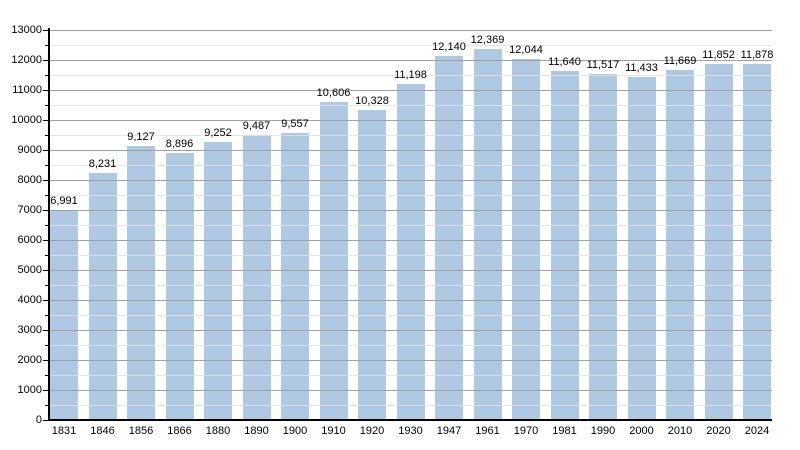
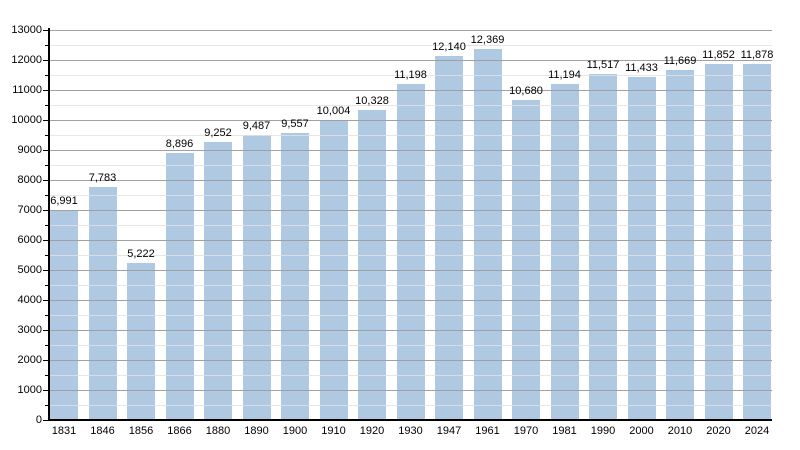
1846: 8,231 -> 7,783
1856: 9,127 -> 5,222
1910: 10,606 -> 10,004
1970: 12,044 -> 10,680
1981: 11,640 -> 11,194
